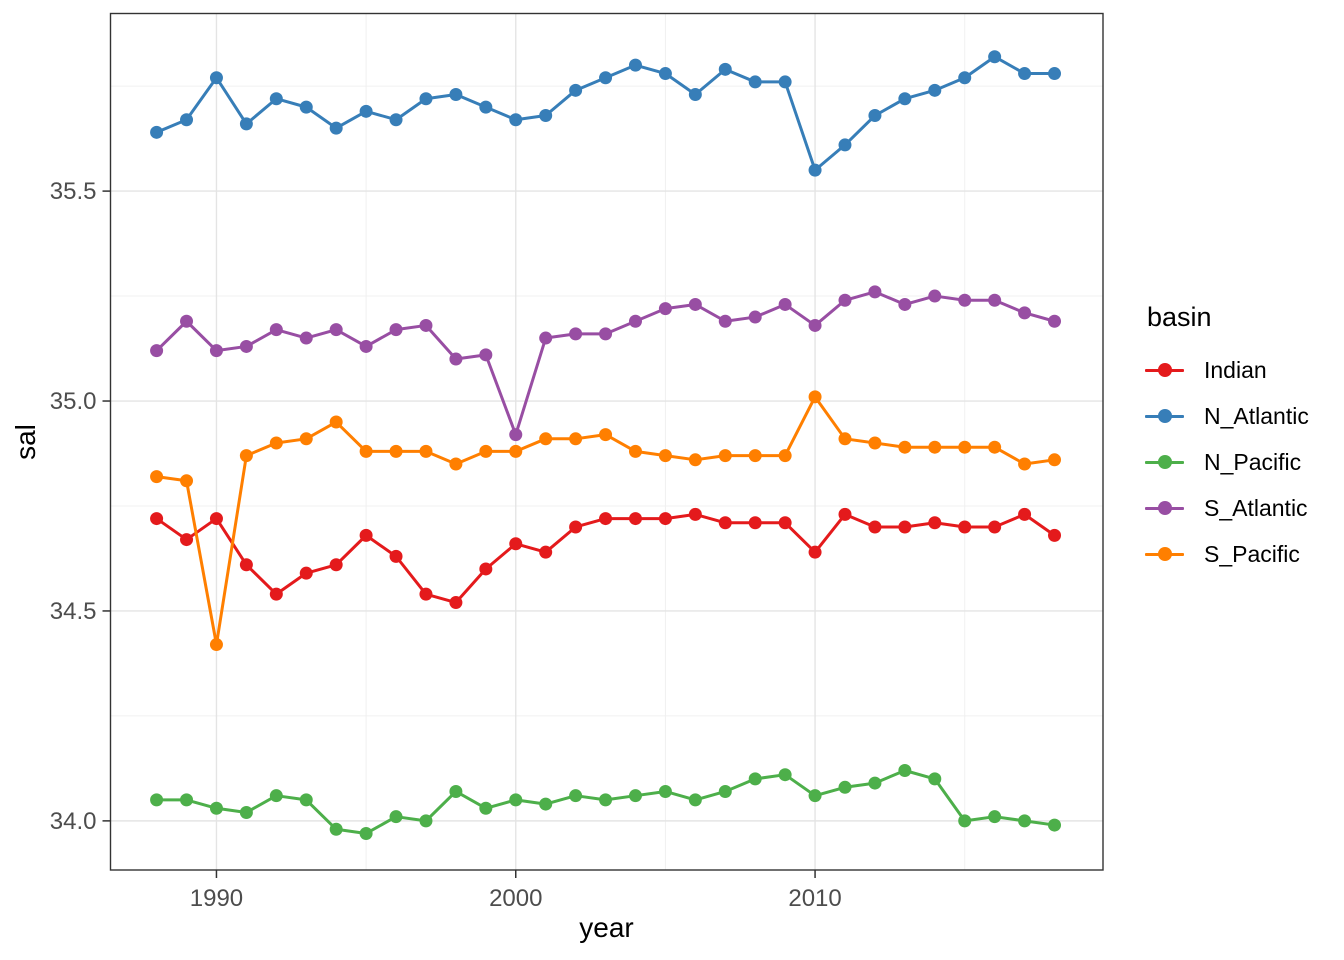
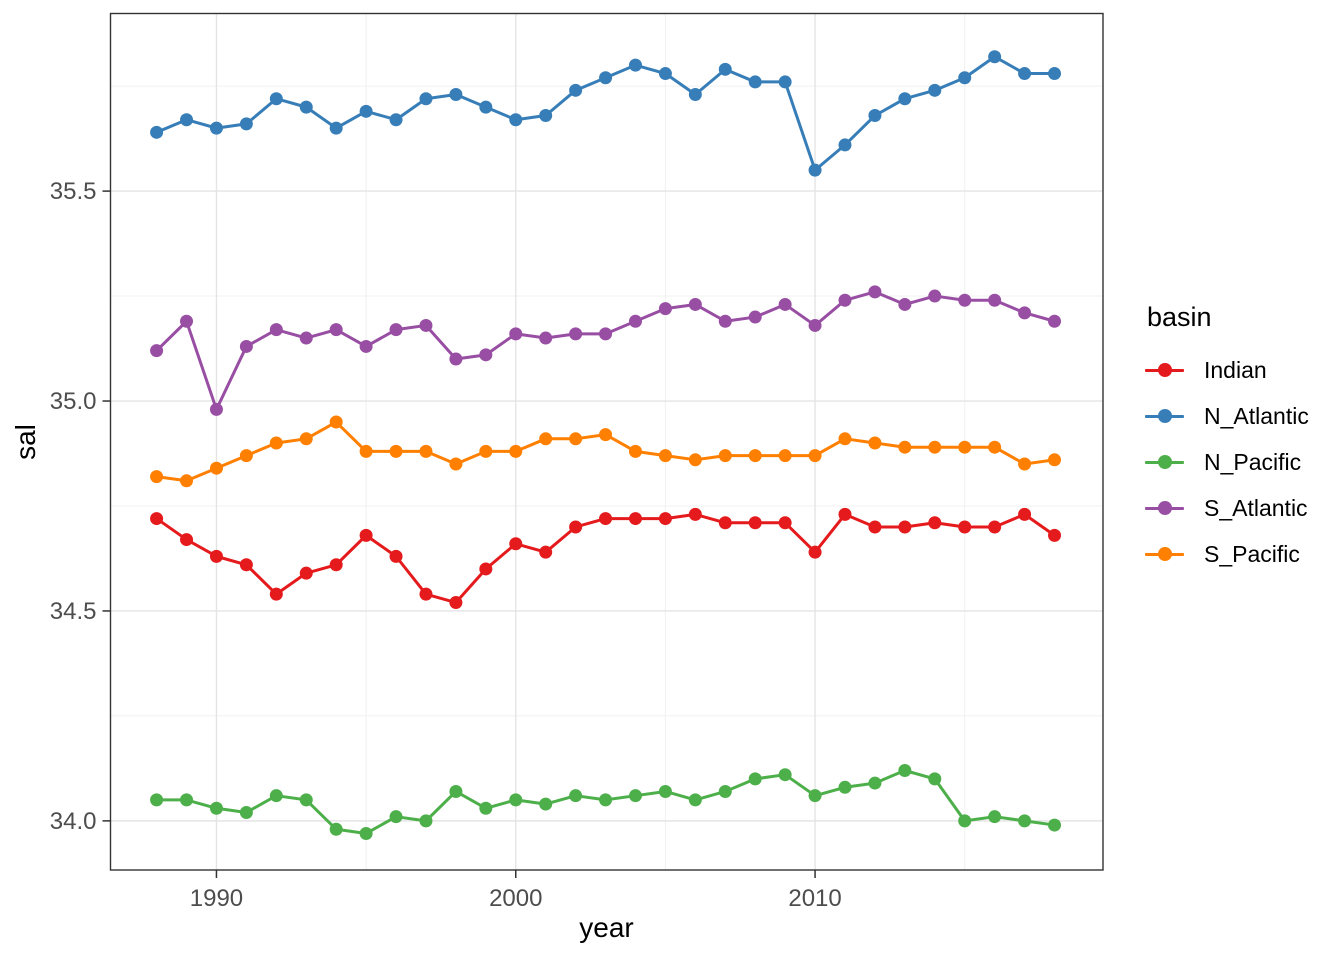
Indian/1990: 34.72 -> 34.63
N_Atlantic/1990: 35.77 -> 35.65
S_Atlantic/1990: 35.12 -> 34.98
S_Pacific/1990: 34.42 -> 34.84
S_Atlantic/2000: 34.92 -> 35.16
S_Pacific/2010: 35.01 -> 34.87
